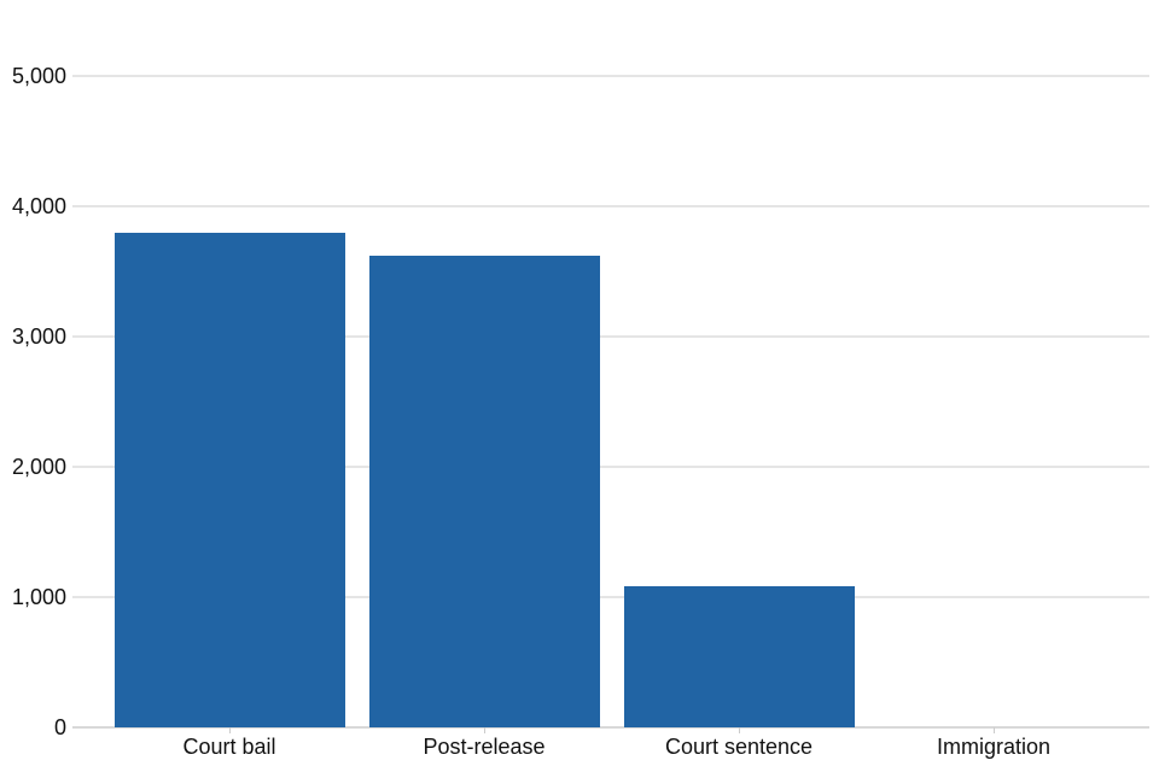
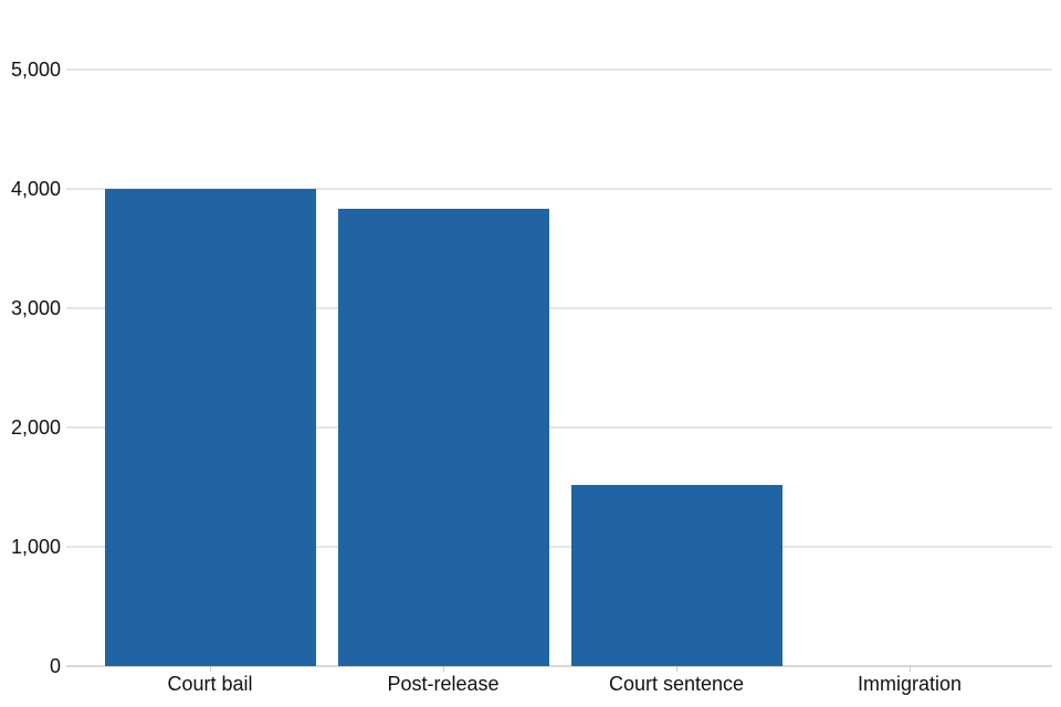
Court bail: 3800 -> 4000
Post-release: 3620 -> 3830
Court sentence: 1080 -> 1520
